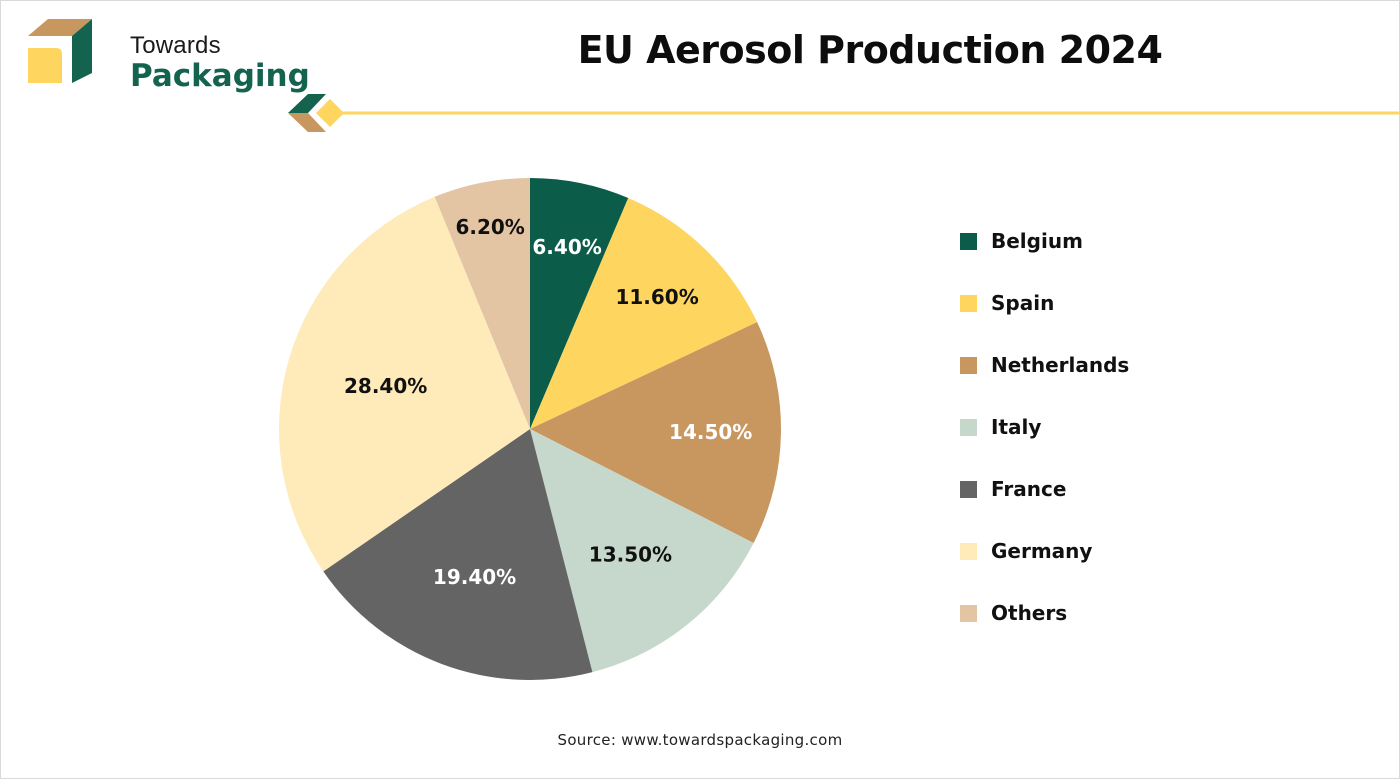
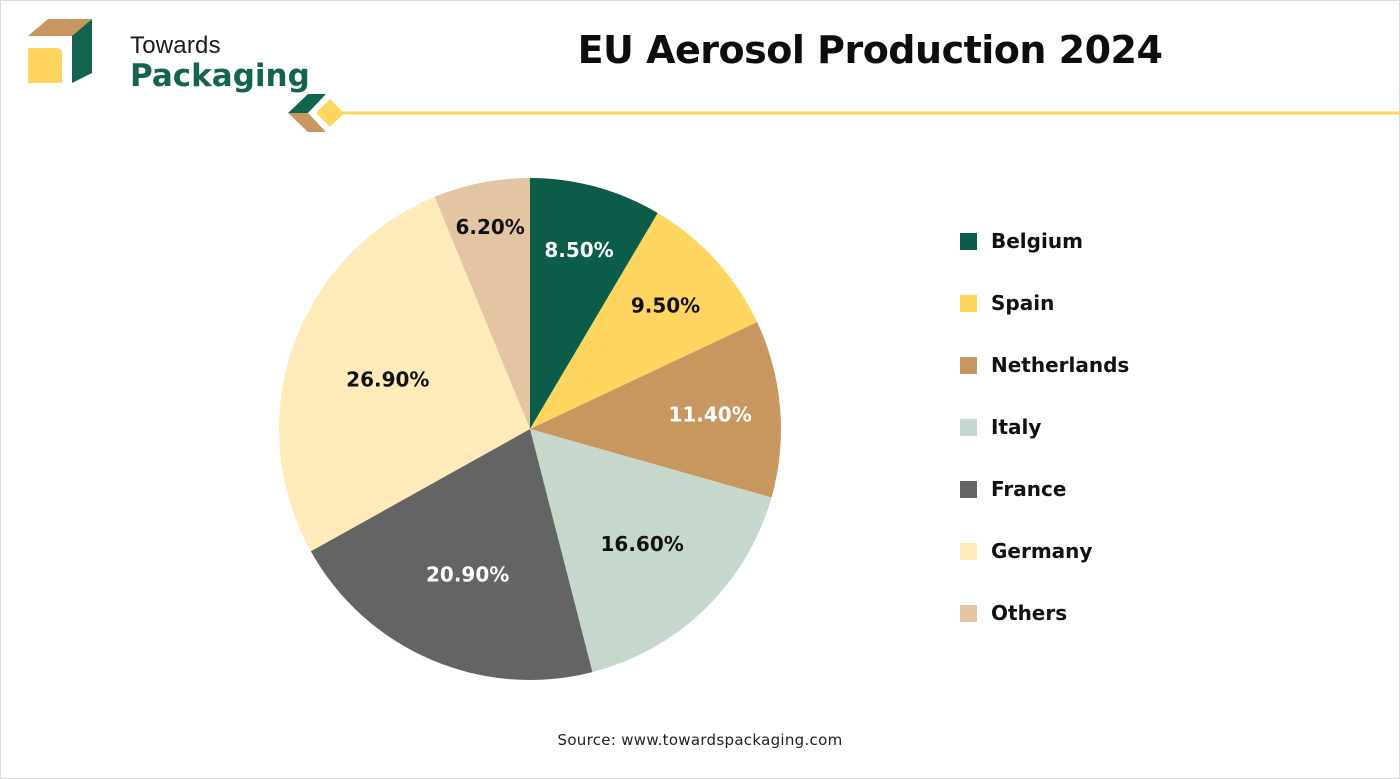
Belgium: 6.40% -> 8.50%
Spain: 11.60% -> 9.50%
Netherlands: 14.50% -> 11.40%
Italy: 13.50% -> 16.60%
France: 19.40% -> 20.90%
Germany: 28.40% -> 26.90%
